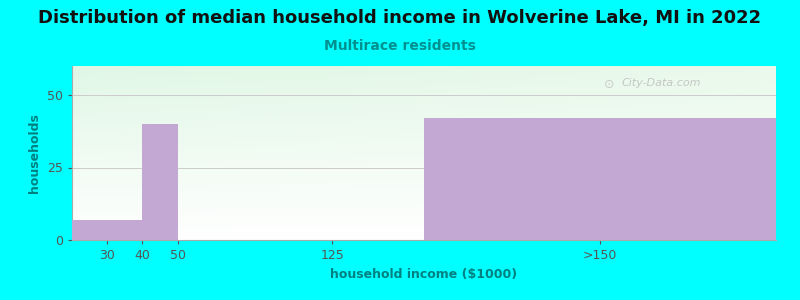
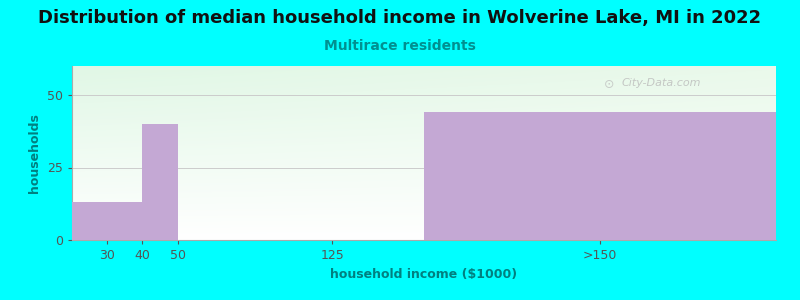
30: 7 -> 13
>150: 42 -> 44
